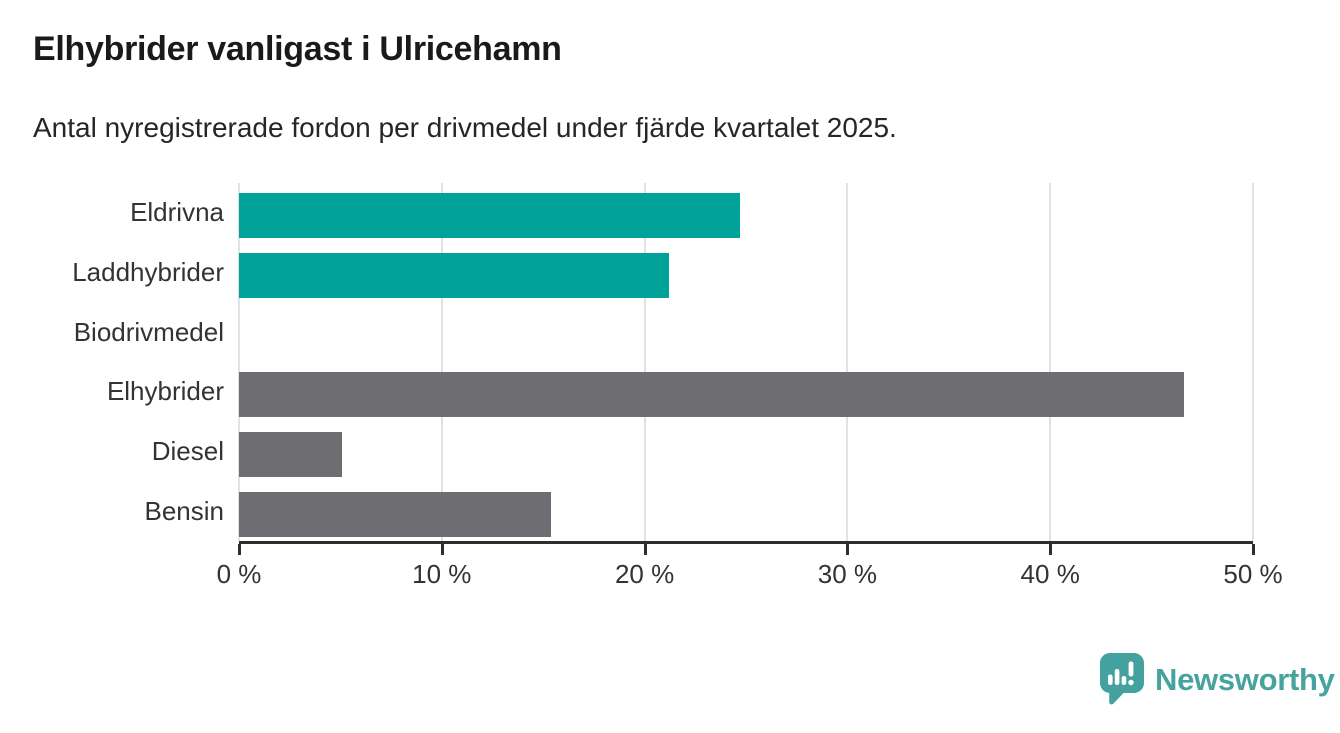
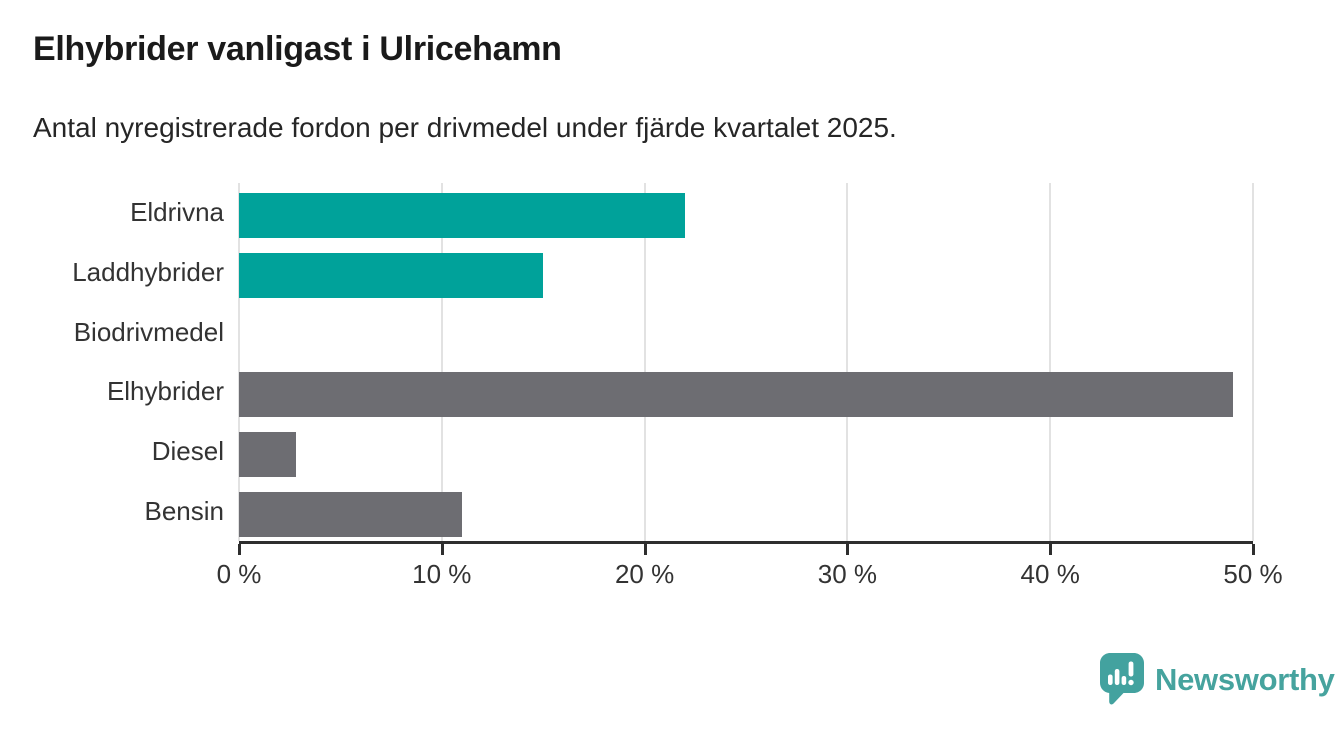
Eldrivna: 24.7% -> 22.0%
Laddhybrider: 21.2% -> 15.0%
Elhybrider: 46.6% -> 49.0%
Diesel: 5.1% -> 2.8%
Bensin: 15.4% -> 11.0%
